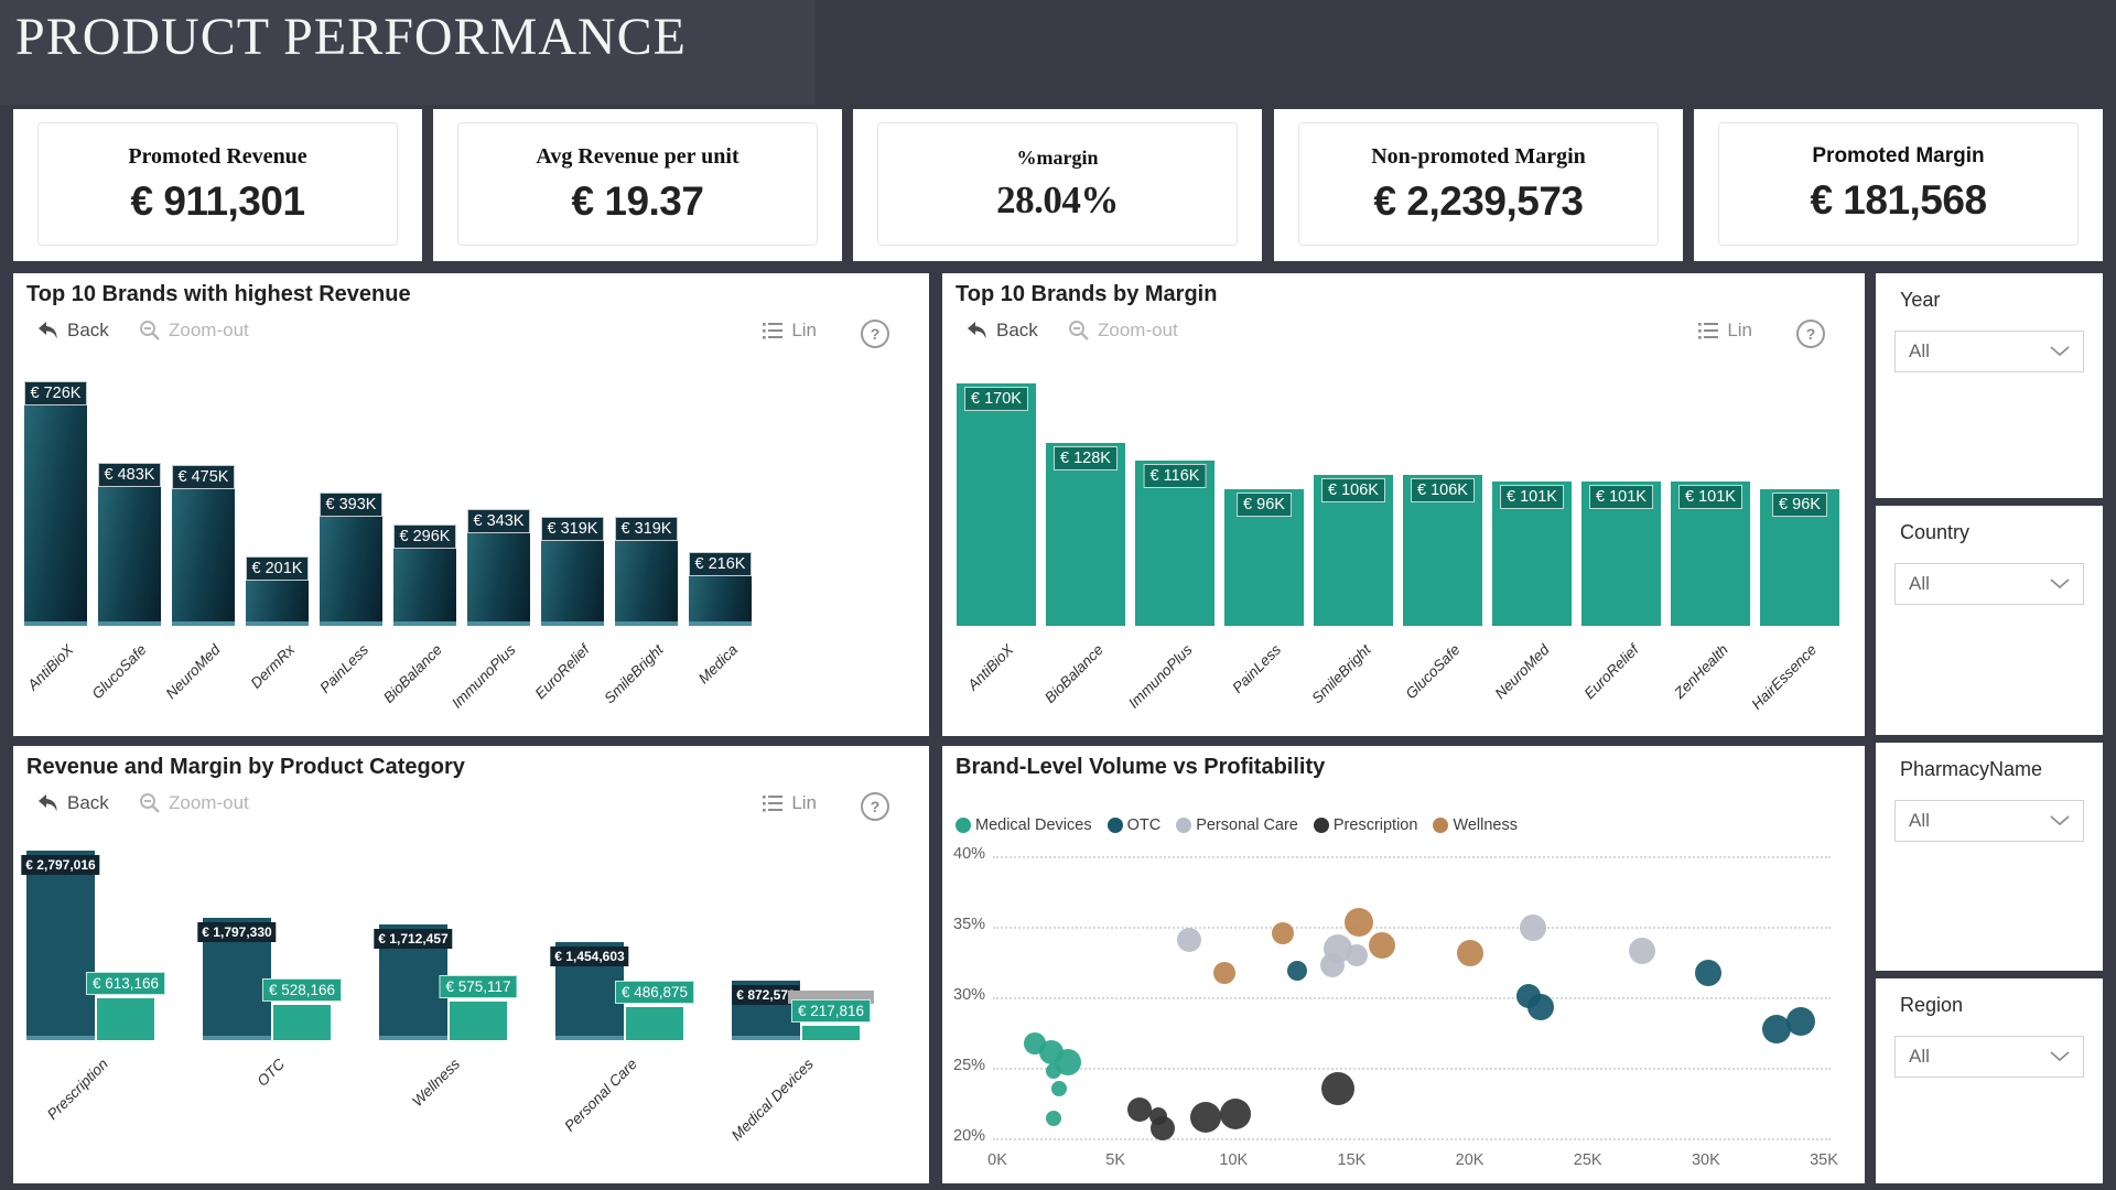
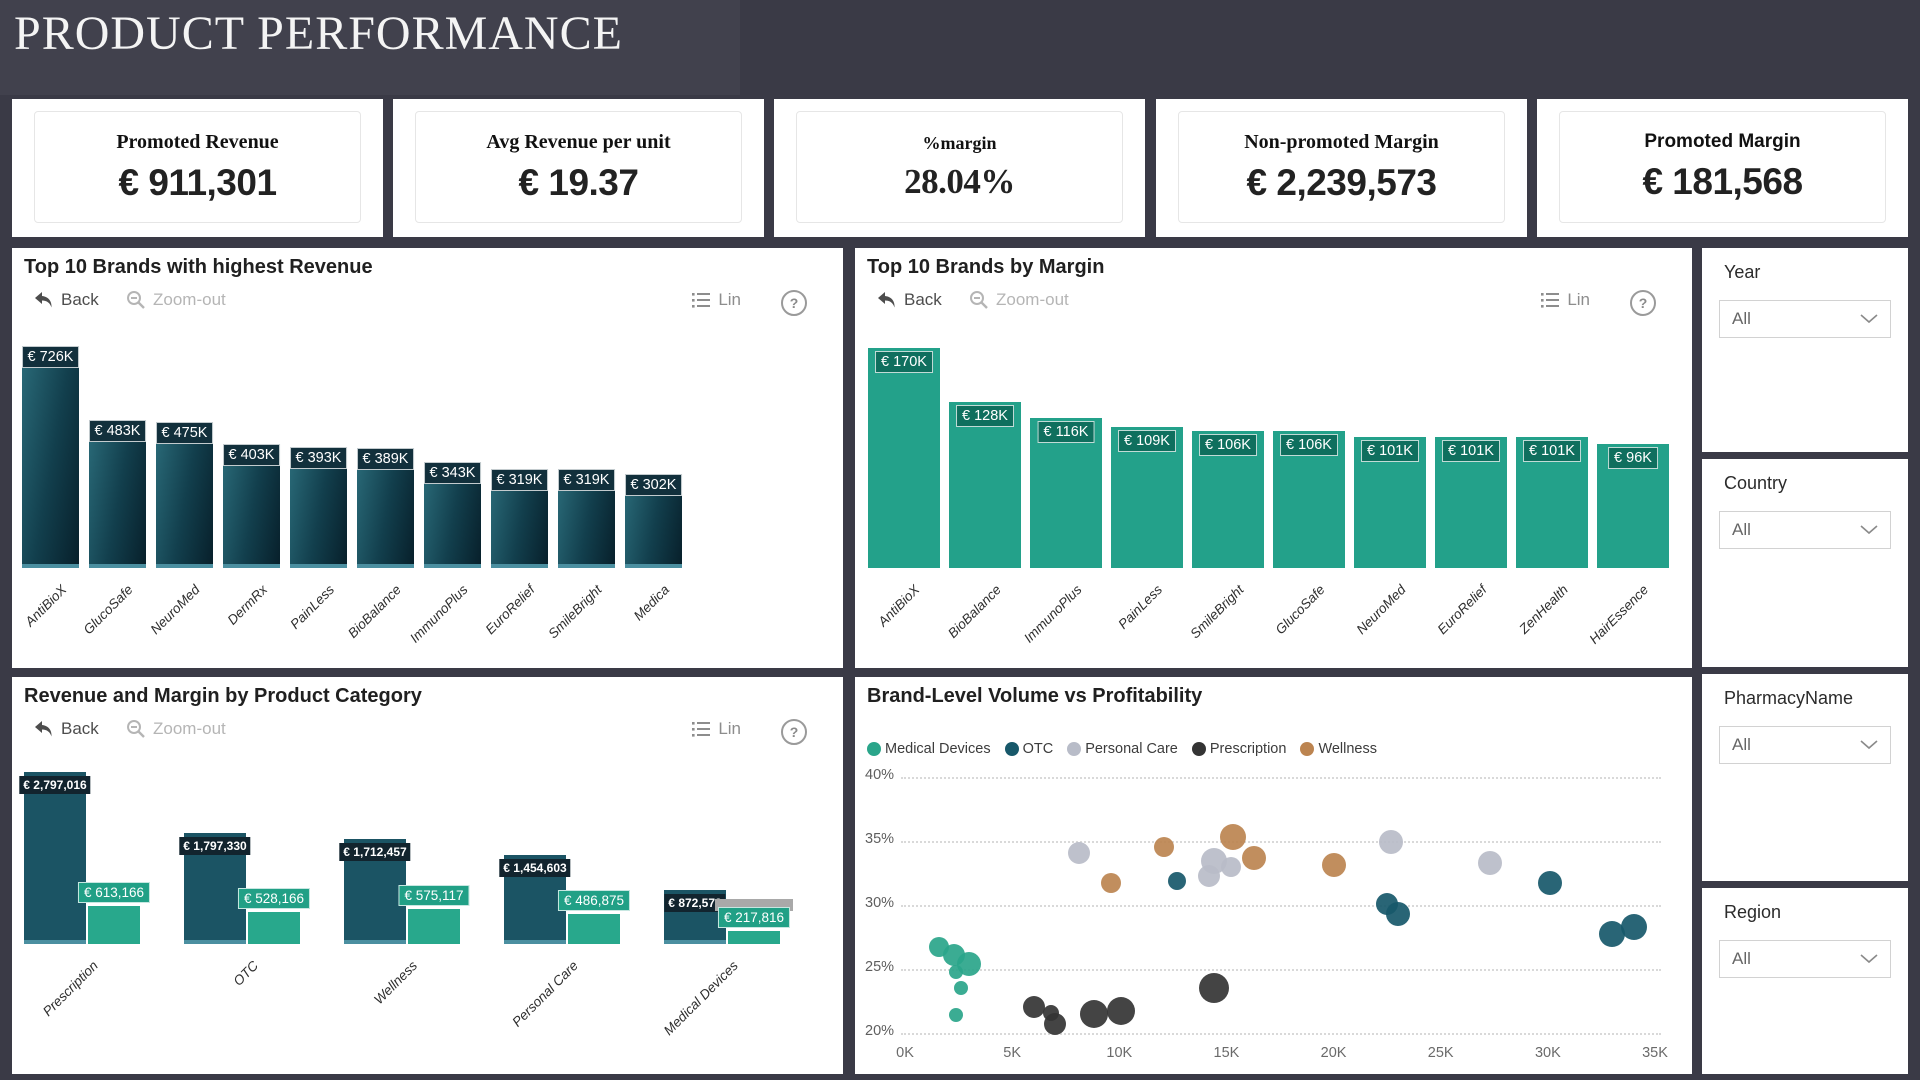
Top 10 Brands with highest Revenue/DermRx: 201K -> 403K
Top 10 Brands with highest Revenue/BioBalance: 296K -> 389K
Top 10 Brands with highest Revenue/Medica: 216K -> 302K
Top 10 Brands by Margin/PainLess: 96K -> 109K
